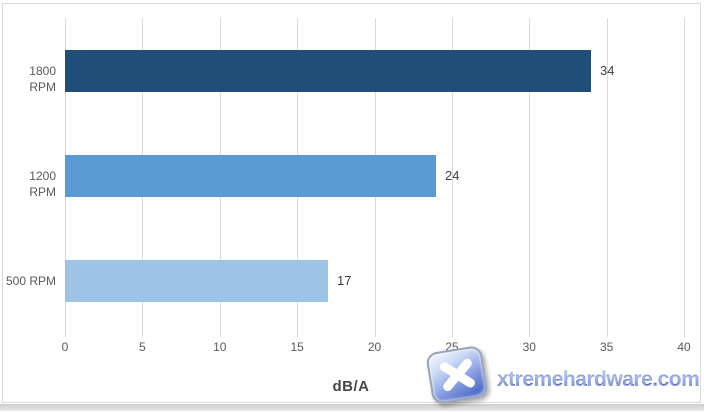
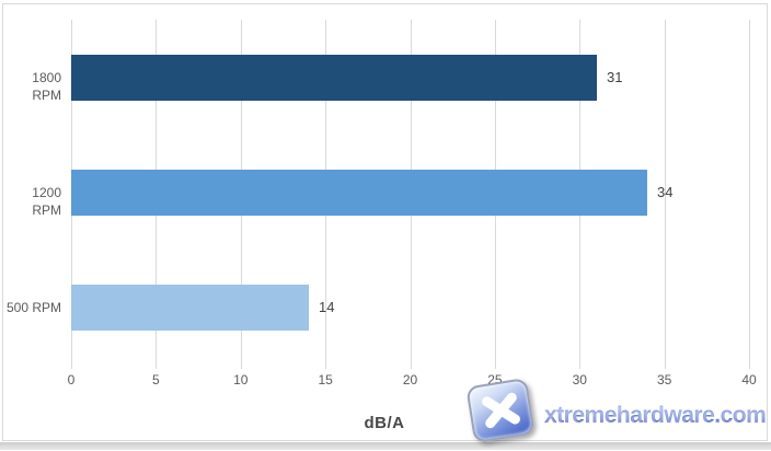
1800 RPM: 34 -> 31
1200 RPM: 24 -> 34
500 RPM: 17 -> 14
